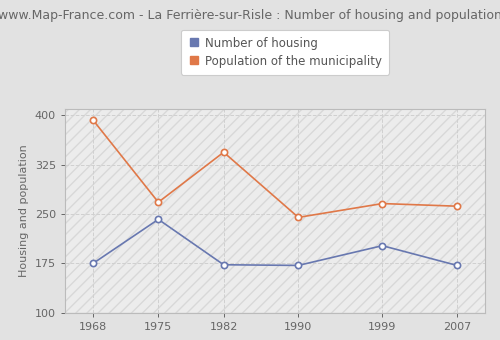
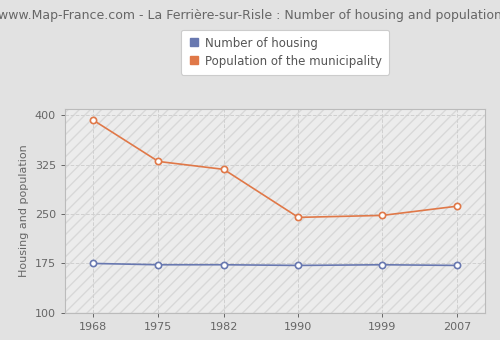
Number of housing/1975: 242 -> 173
Population of the municipality/1975: 268 -> 330
Population of the municipality/1982: 344 -> 318
Number of housing/1999: 202 -> 173
Population of the municipality/1999: 266 -> 248
